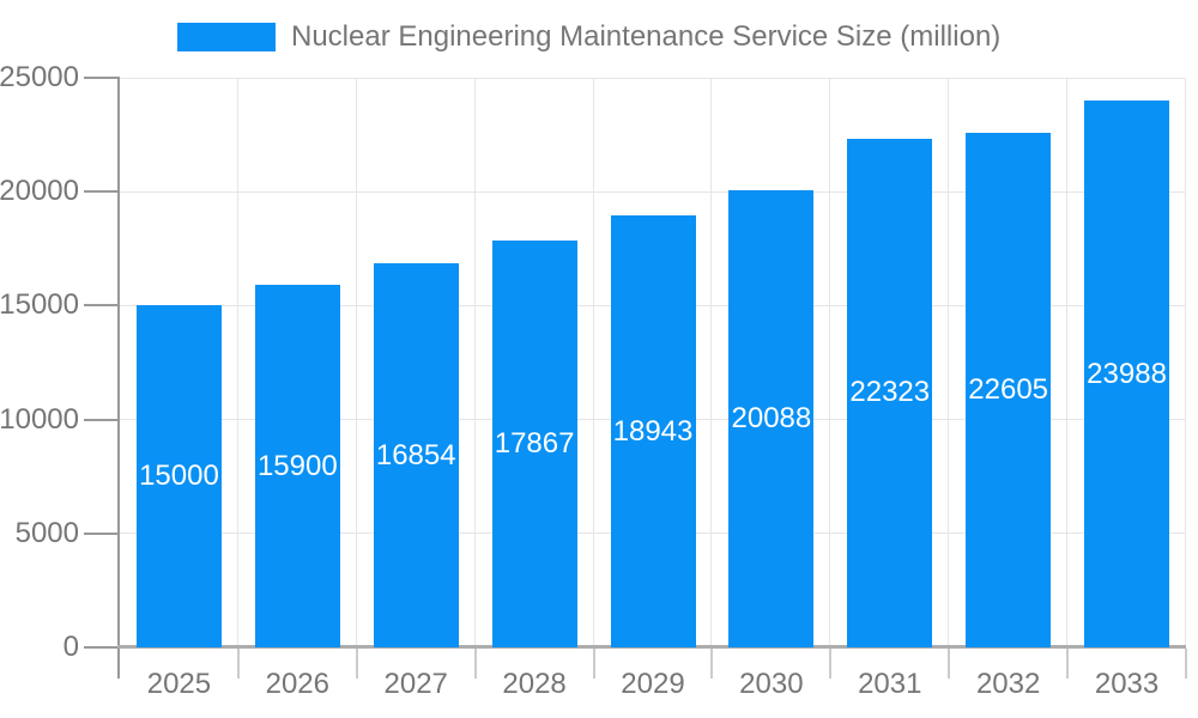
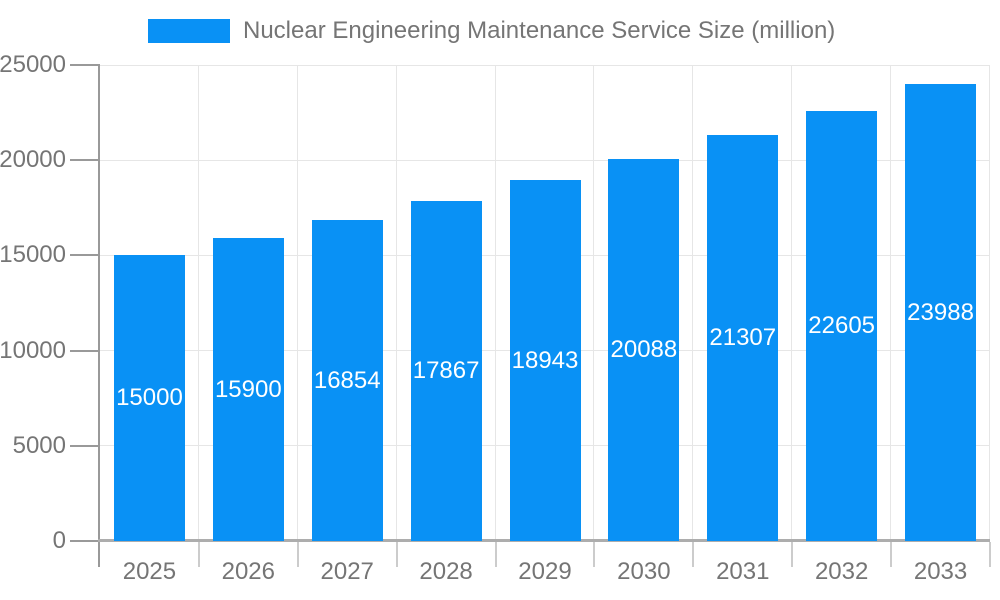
2031: 22323 -> 21307
